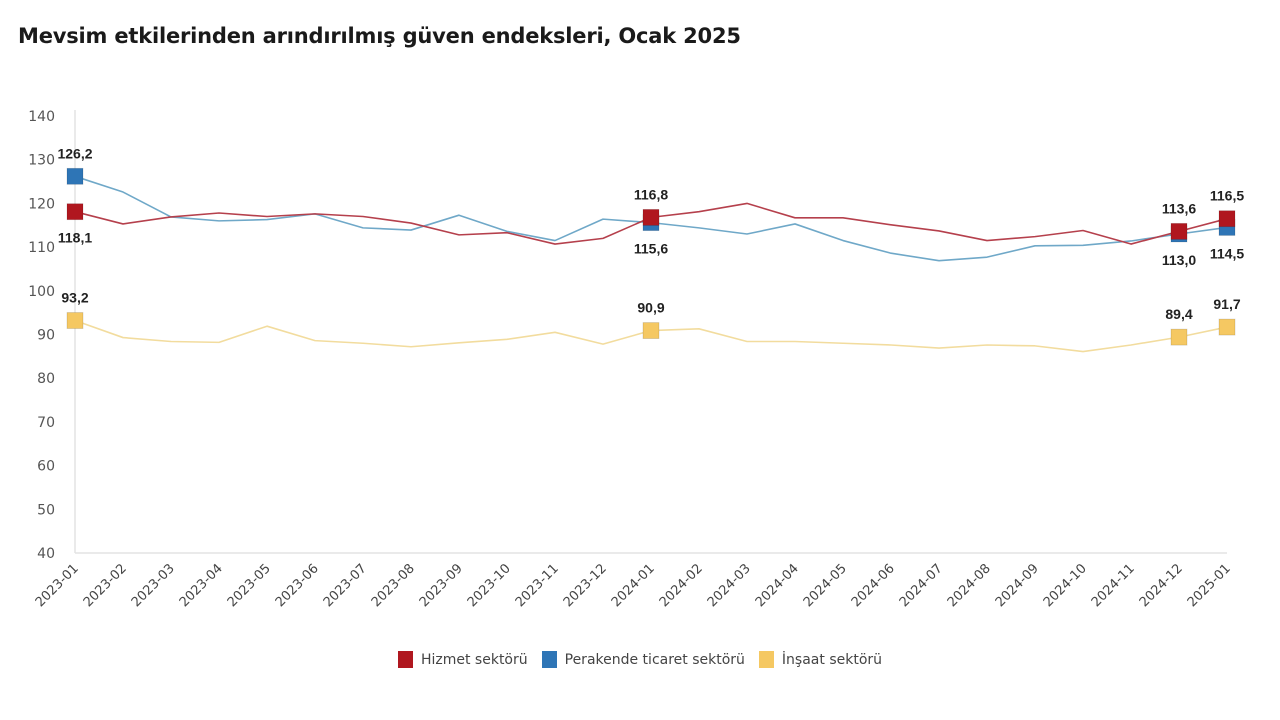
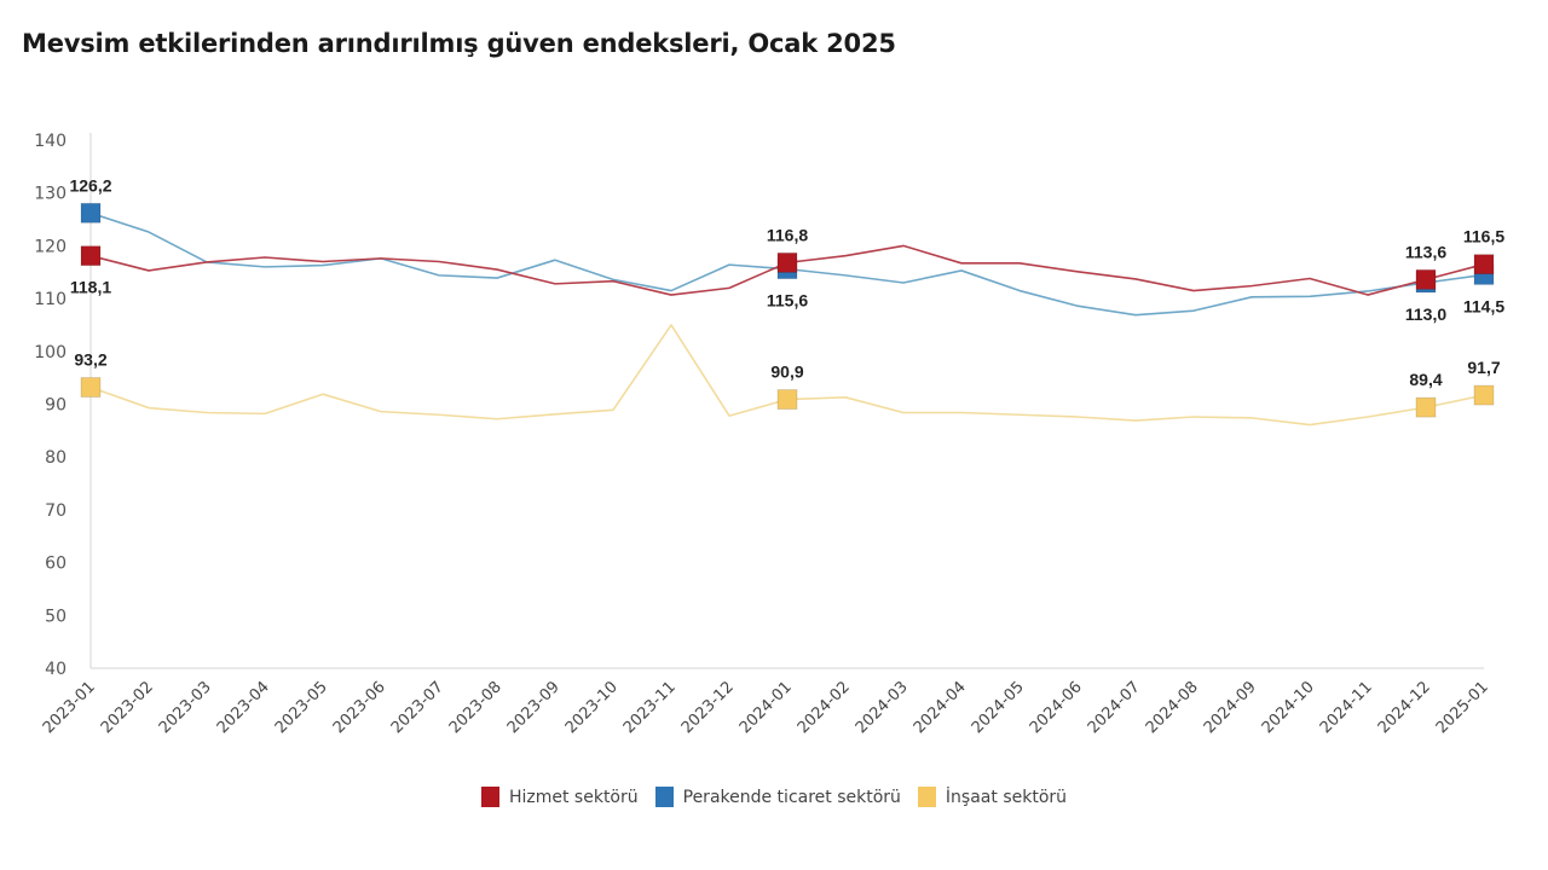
İnşaat sektörü/2023-11: 90 -> 105
